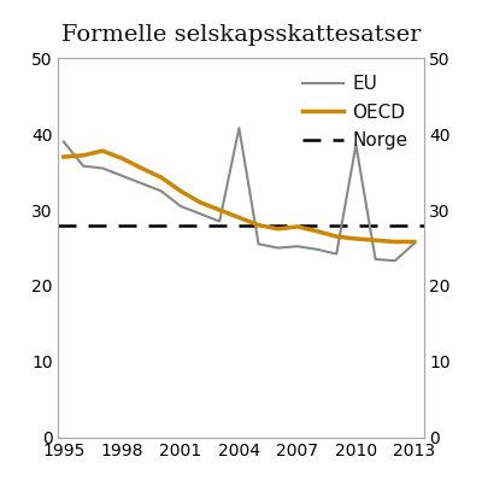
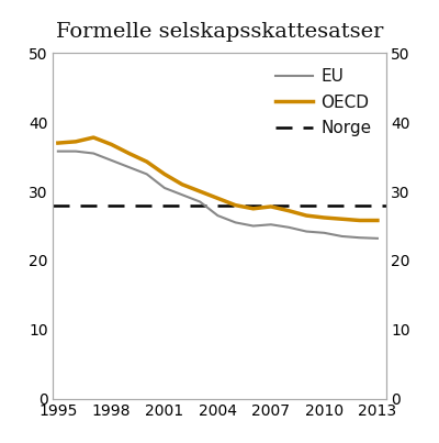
EU/1995: 39.0 -> 35.8
EU/2004: 40.8 -> 26.5
EU/2010: 38.6 -> 24.0
EU/2013: 25.6 -> 23.2
